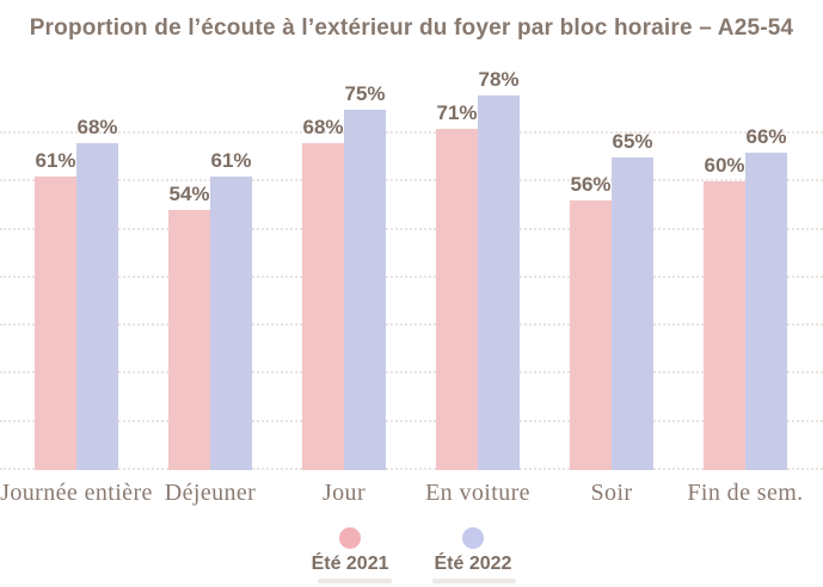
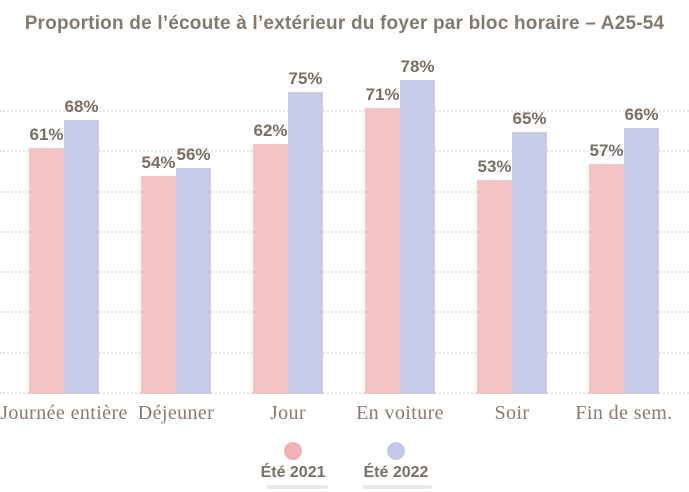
Été 2022/Déjeuner: 61% -> 56%
Été 2021/Jour: 68% -> 62%
Été 2021/Soir: 56% -> 53%
Été 2021/Fin de sem.: 60% -> 57%
